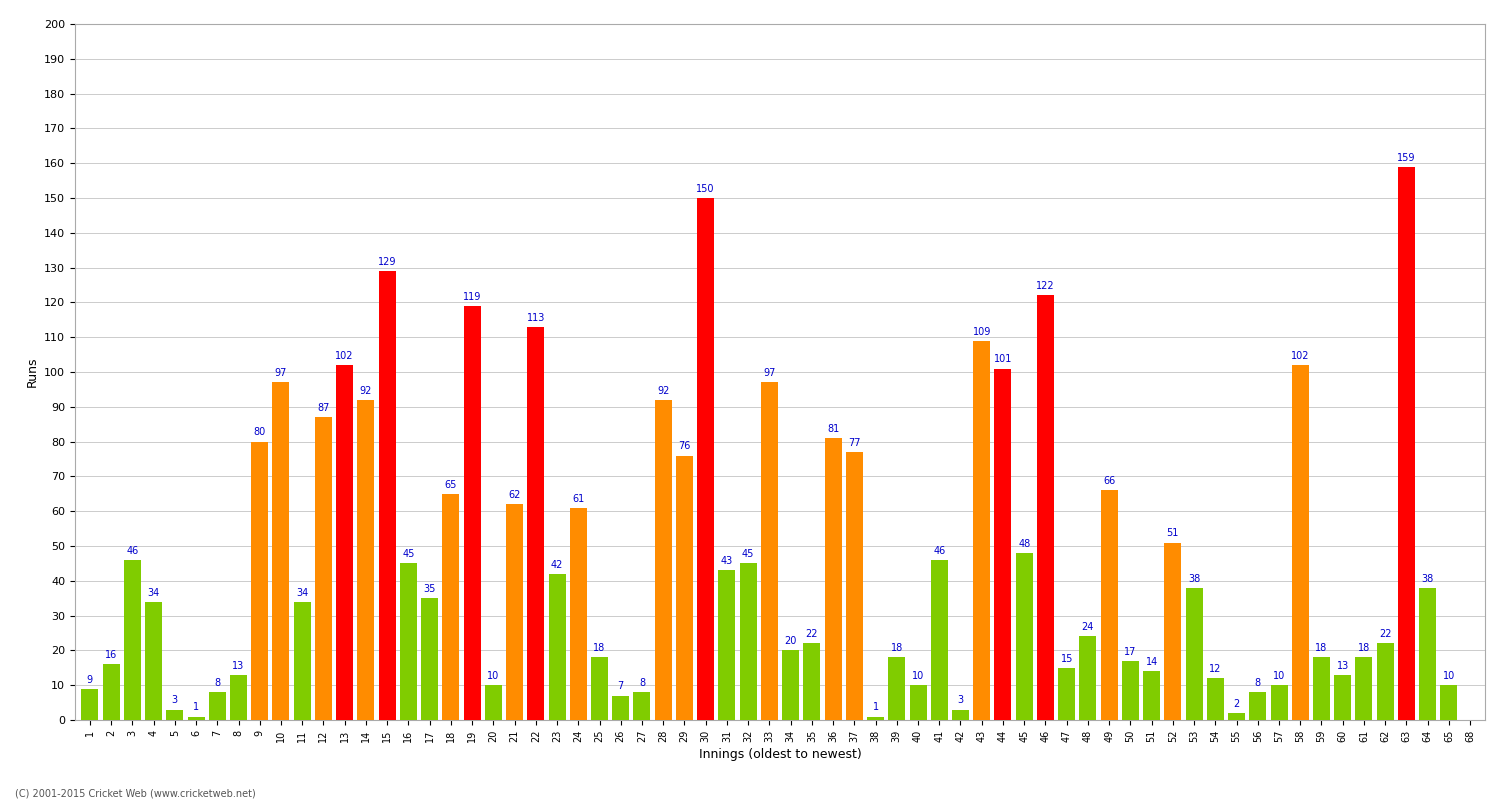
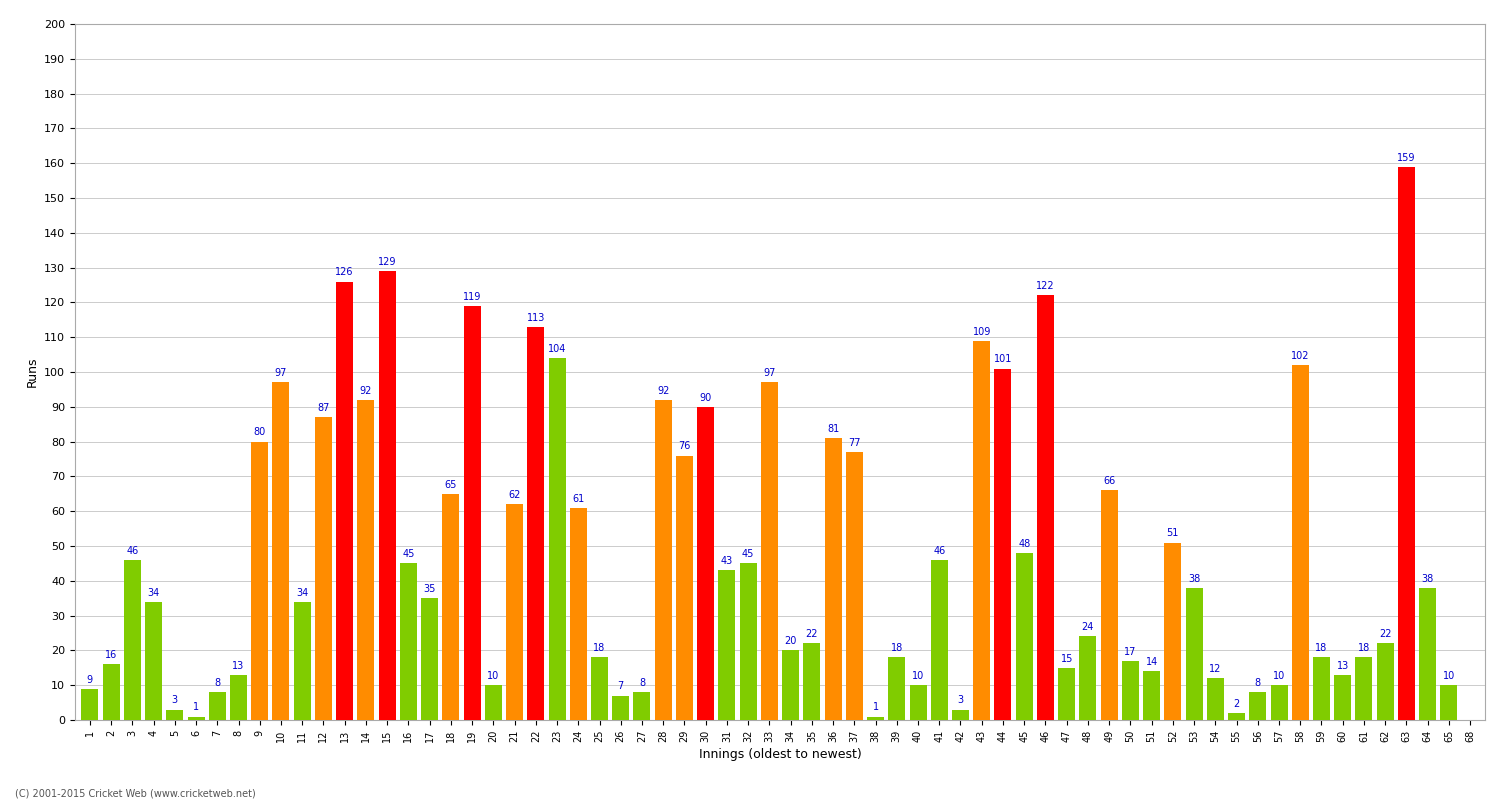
13: 102 -> 126
23: 42 -> 104
30: 150 -> 90
